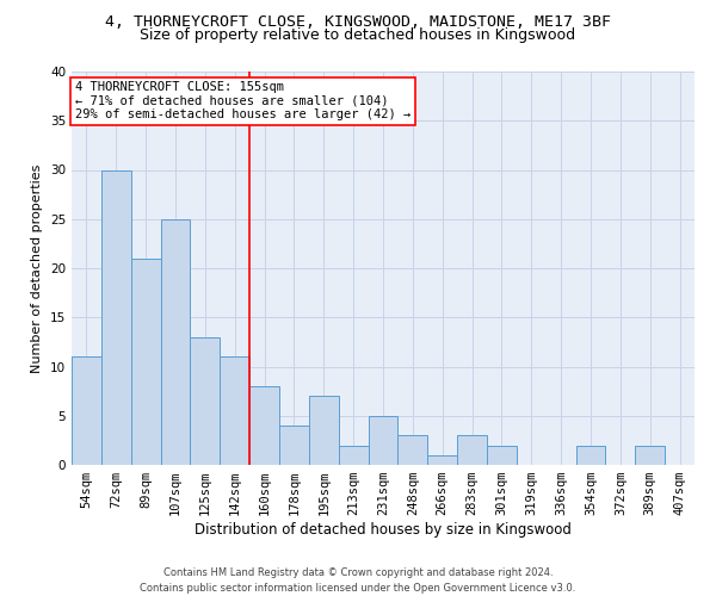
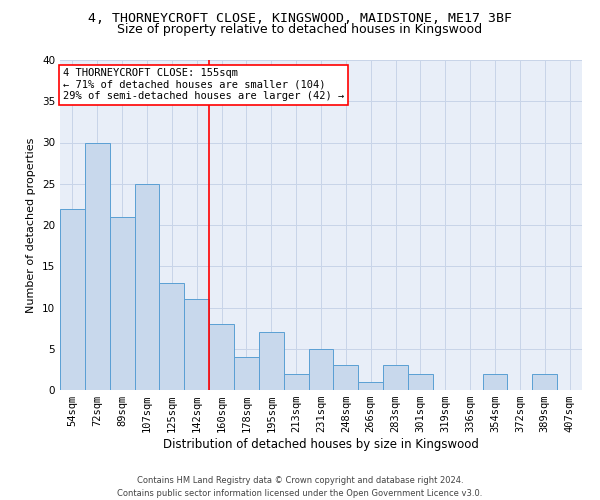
54sqm: 11 -> 22
